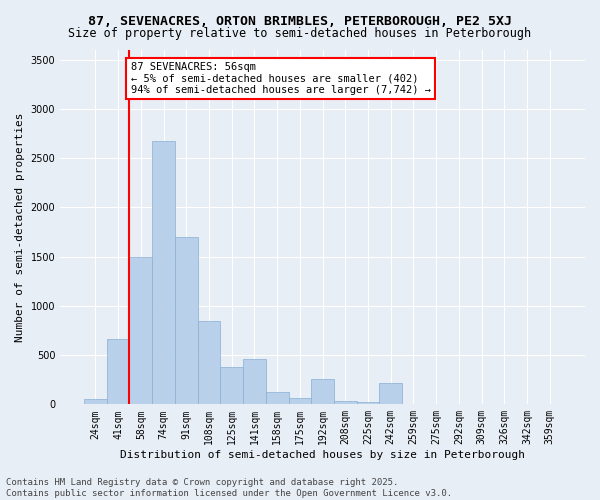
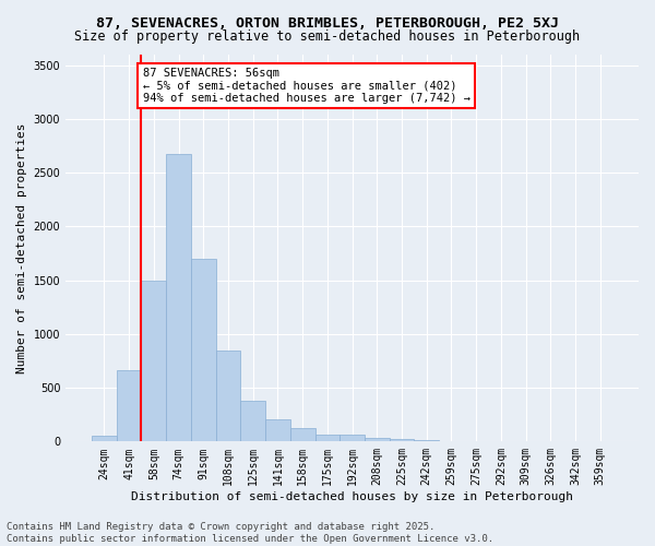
141sqm: 460 -> 210
192sqm: 260 -> 60
242sqm: 220 -> 20
